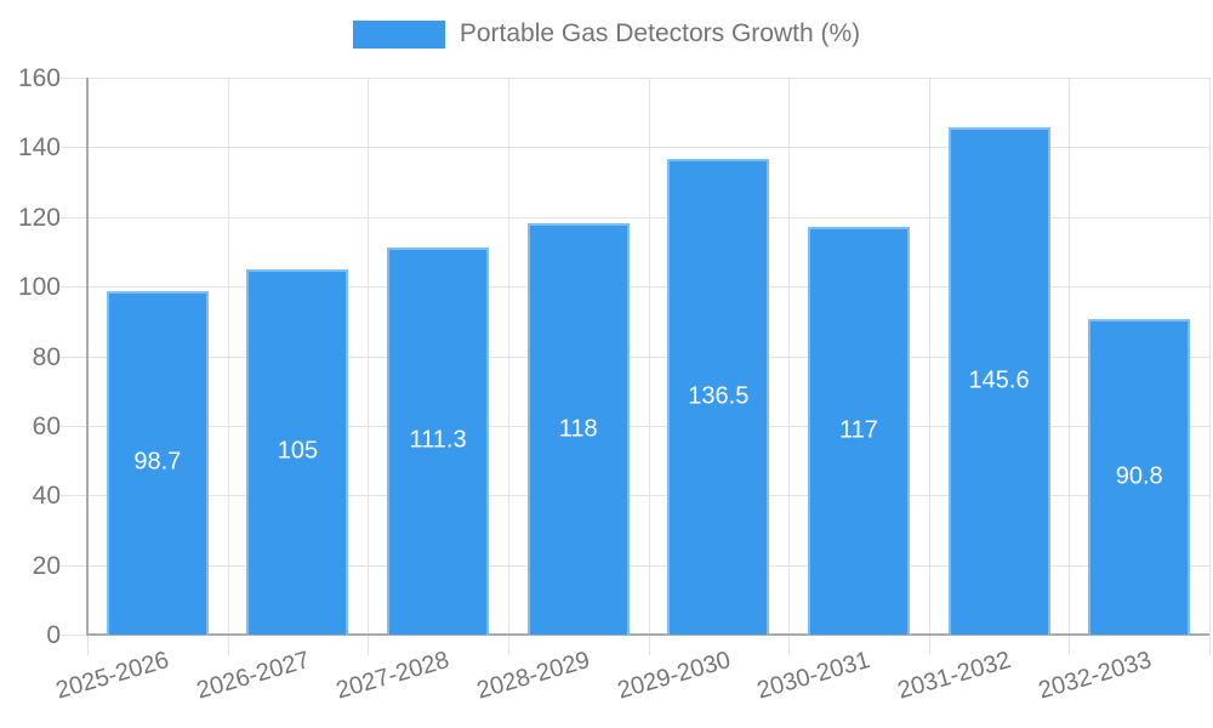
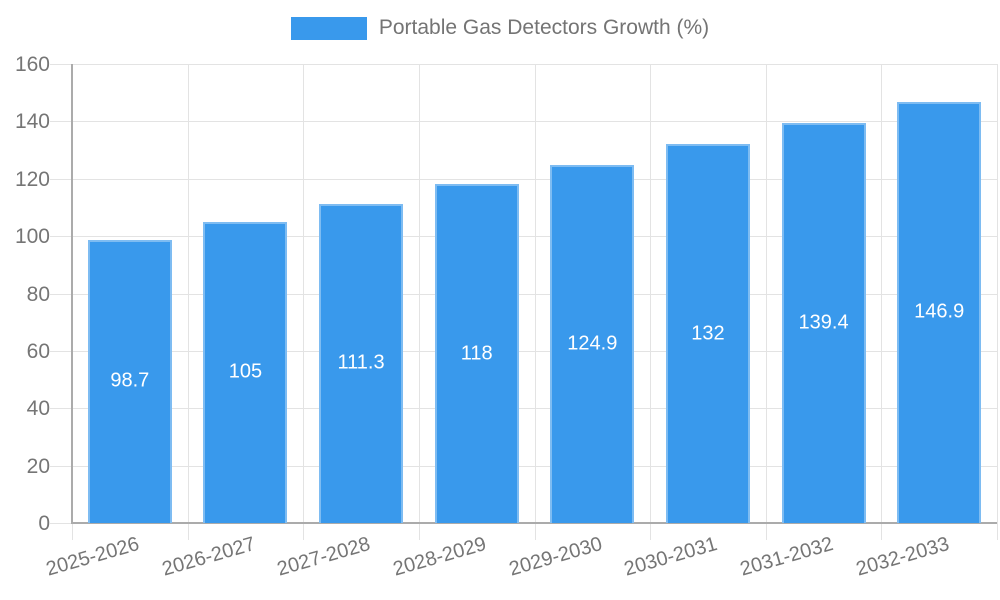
2029-2030: 136.5 -> 124.9
2030-2031: 117 -> 132
2031-2032: 145.6 -> 139.4
2032-2033: 90.8 -> 146.9
